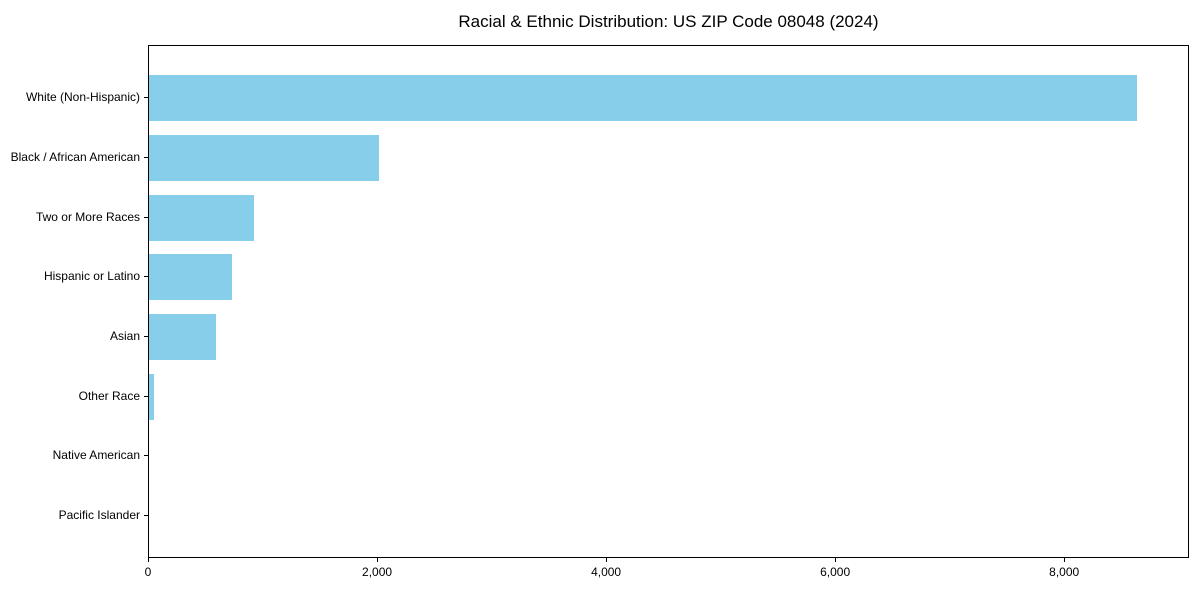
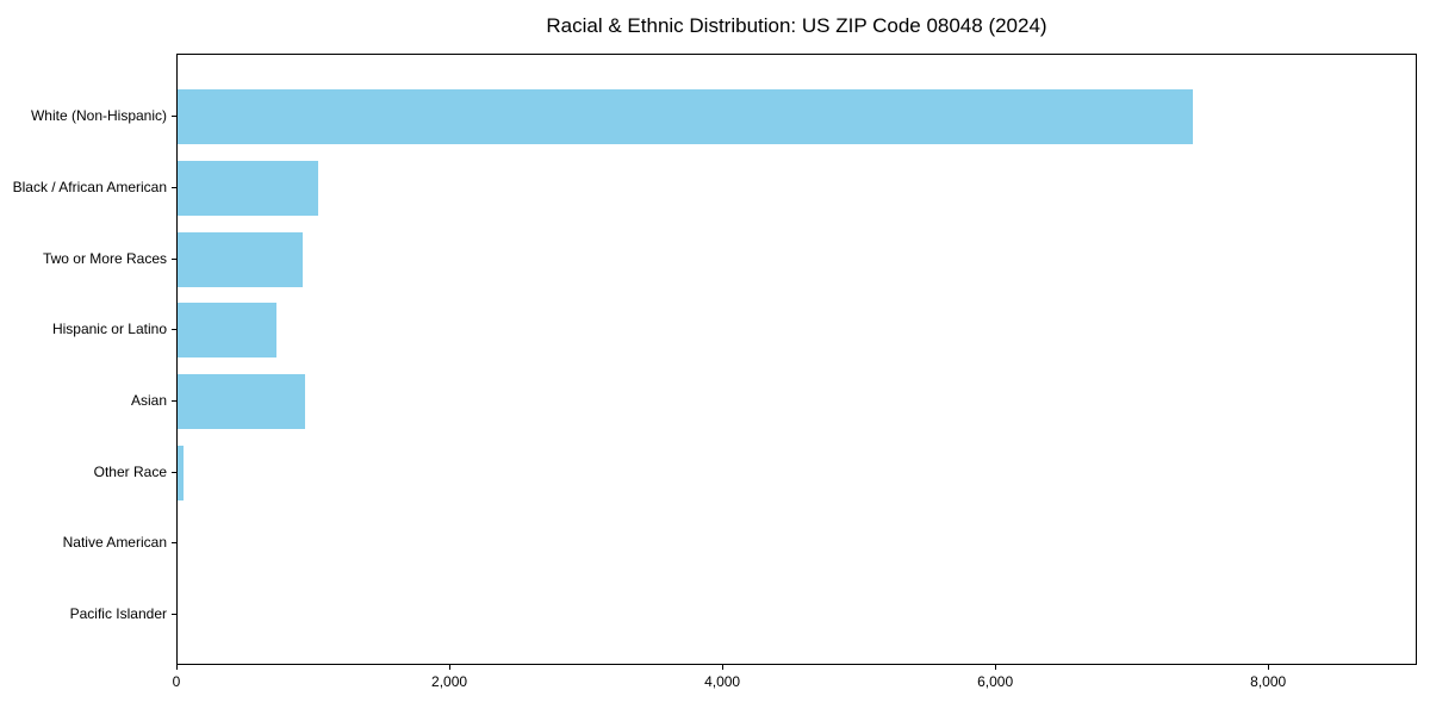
White (Non-Hispanic): 8640 -> 7450
Black / African American: 2010 -> 1030
Asian: 580 -> 940
